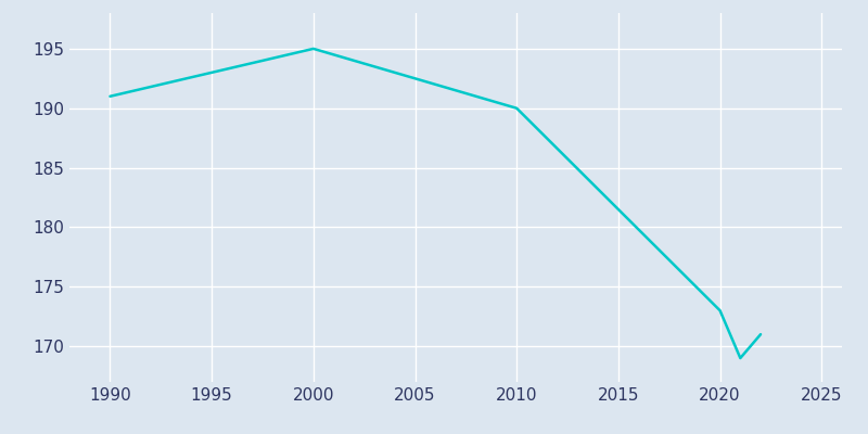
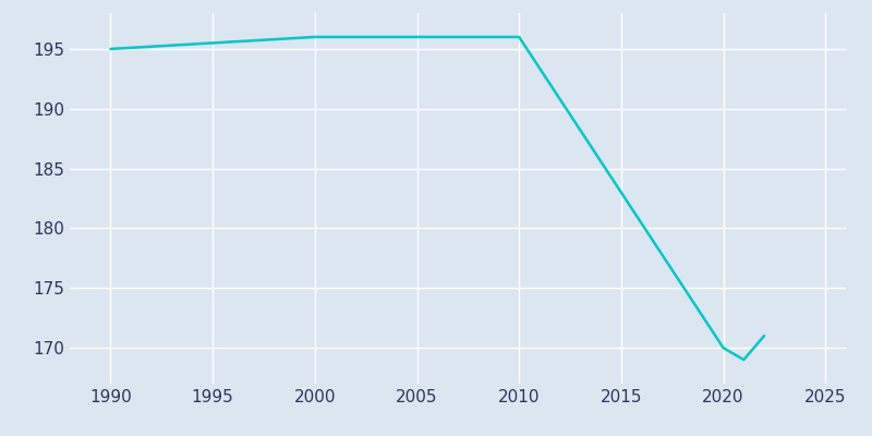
1990: 191 -> 195
2000: 195 -> 196
2010: 190 -> 196
2020: 173 -> 170
